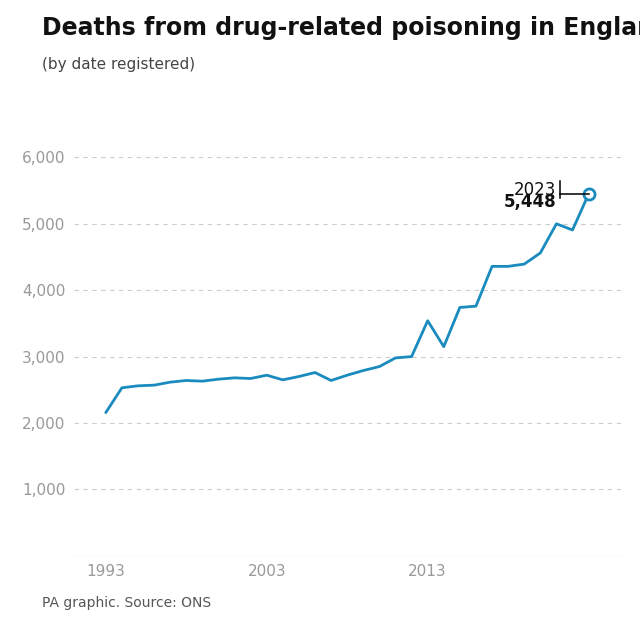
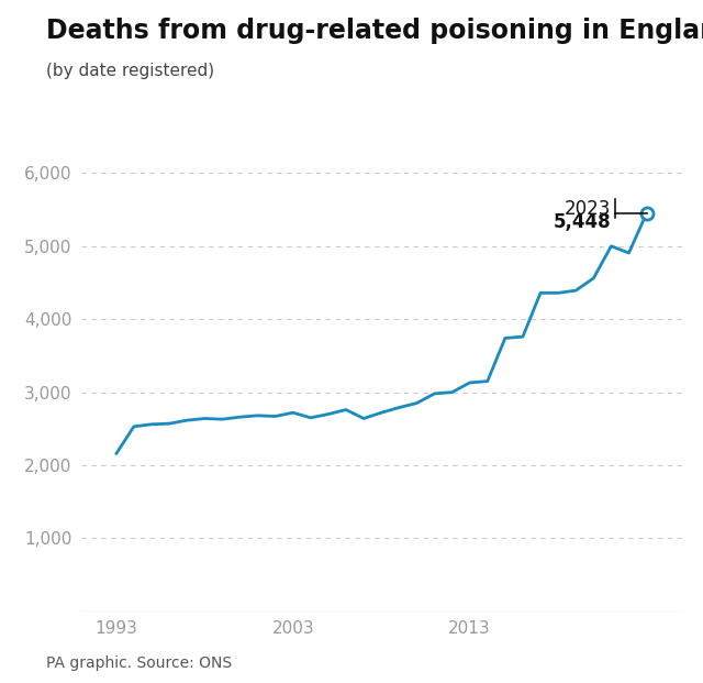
2013: 3,540 -> 3,130
